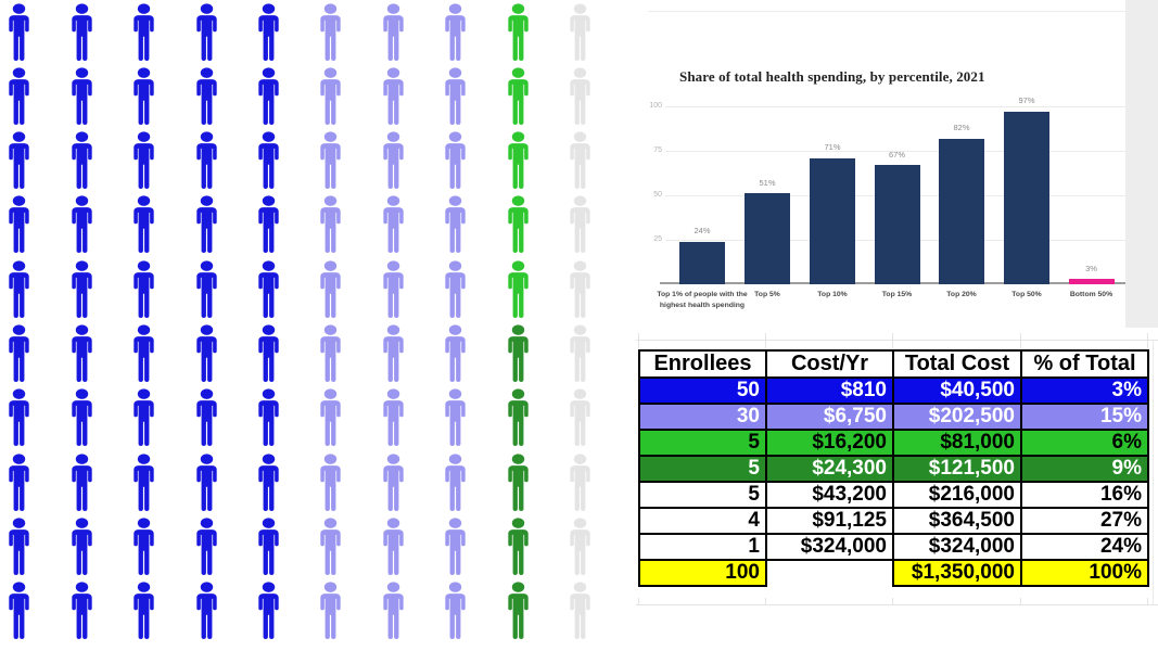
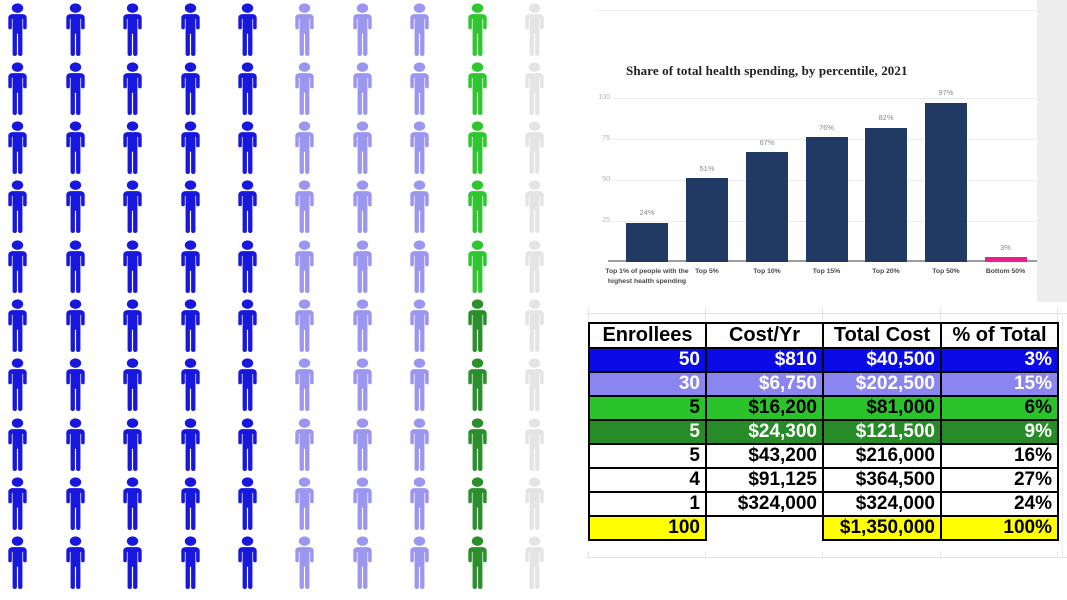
Top 10%: 71% -> 67%
Top 15%: 67% -> 76%
